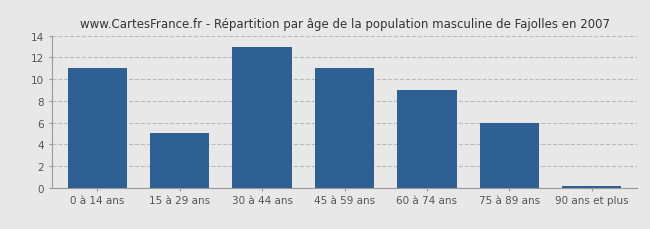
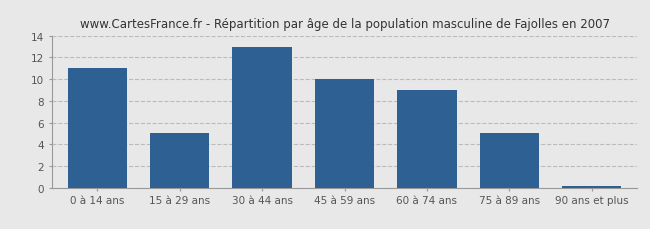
45 à 59 ans: 11.0 -> 10.0
75 à 89 ans: 6.0 -> 5.0
